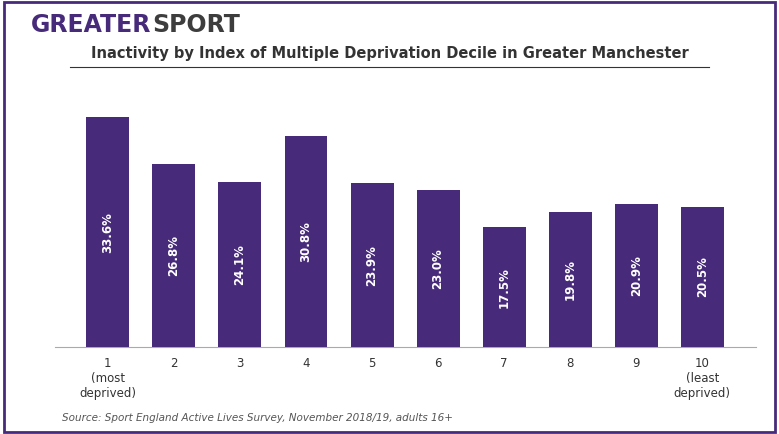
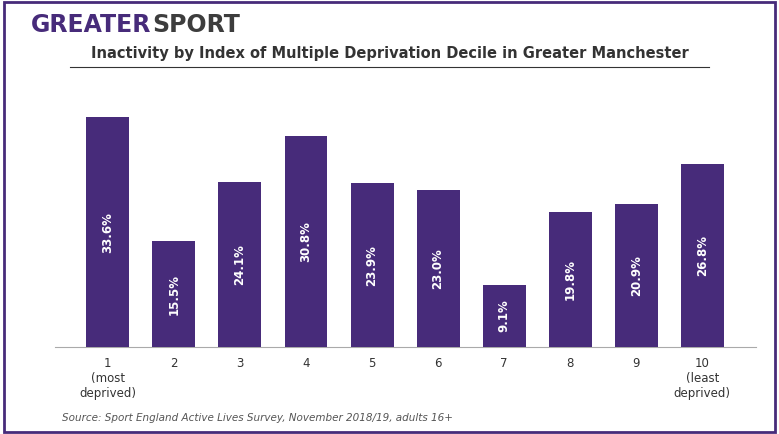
2: 26.8% -> 15.5%
7: 17.5% -> 9.1%
10 (least deprived): 20.5% -> 26.8%
